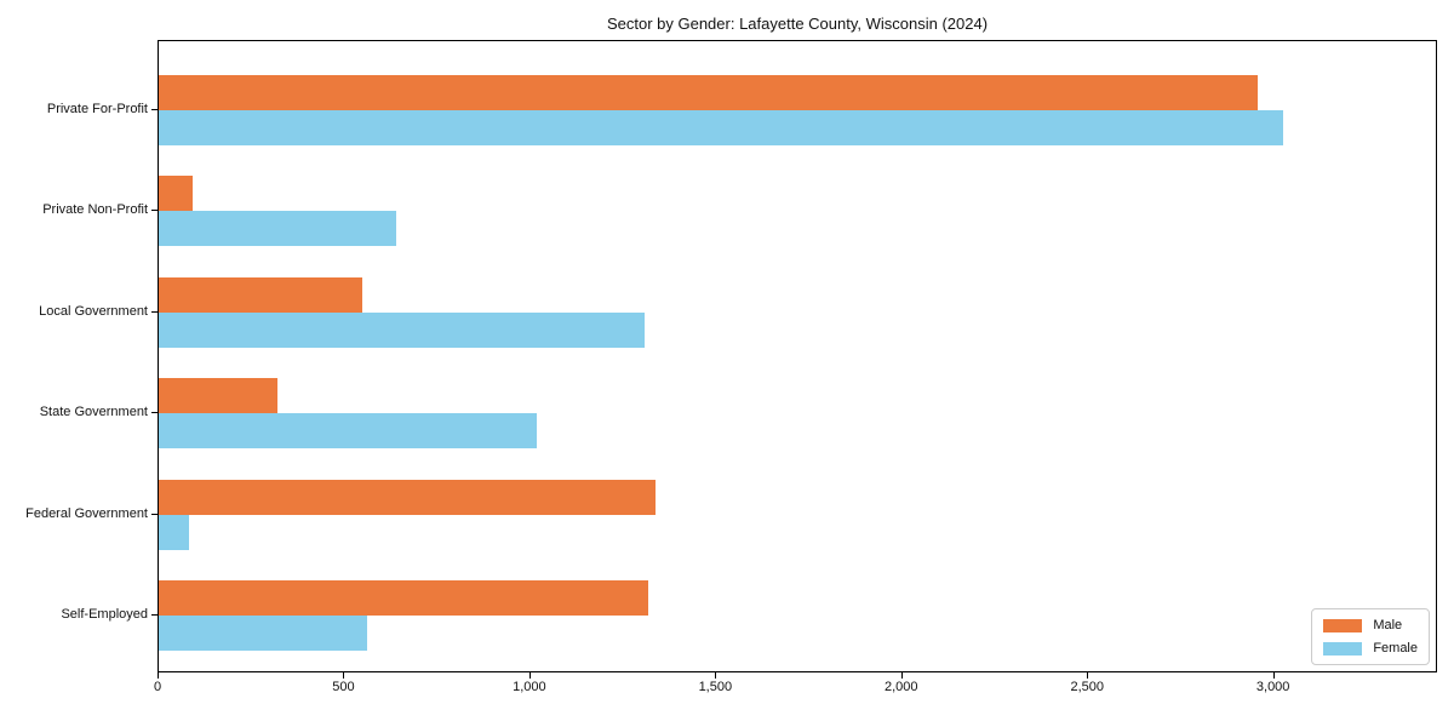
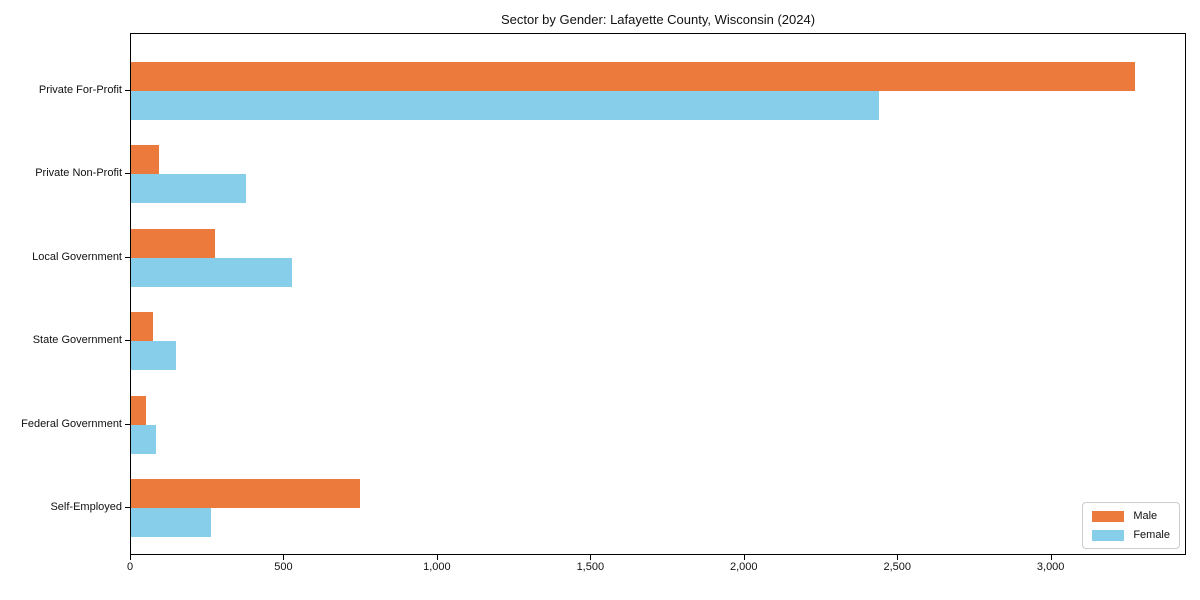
Male/Private For-Profit: 2960 -> 3280
Female/Private For-Profit: 3030 -> 2440
Female/Private Non-Profit: 640 -> 370
Male/Local Government: 550 -> 270
Female/Local Government: 1310 -> 520
Male/State Government: 320 -> 70
Female/State Government: 1020 -> 150
Male/Federal Government: 1340 -> 50
Male/Self-Employed: 1320 -> 750
Female/Self-Employed: 560 -> 260
